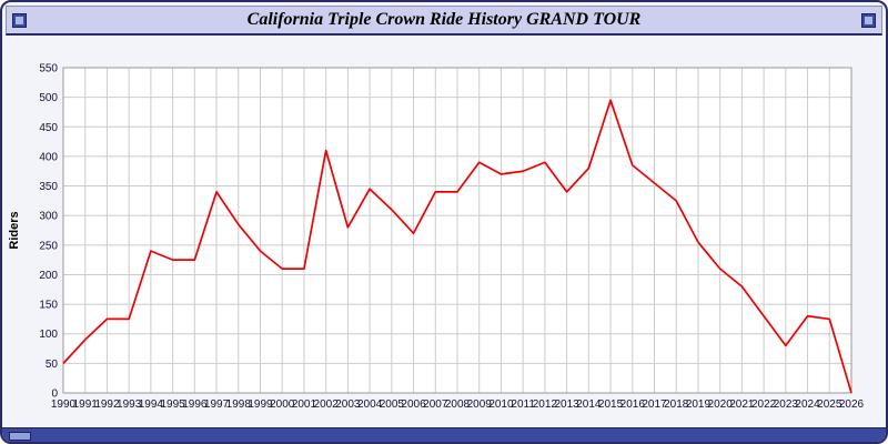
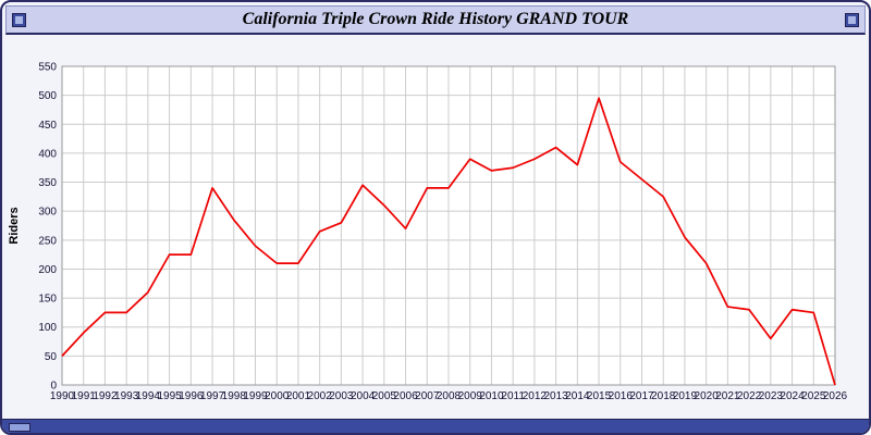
1994: 240 -> 160
2002: 410 -> 260
2013: 340 -> 410
2021: 180 -> 140
